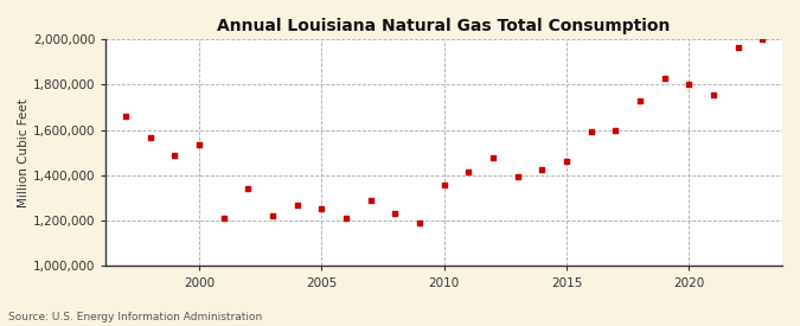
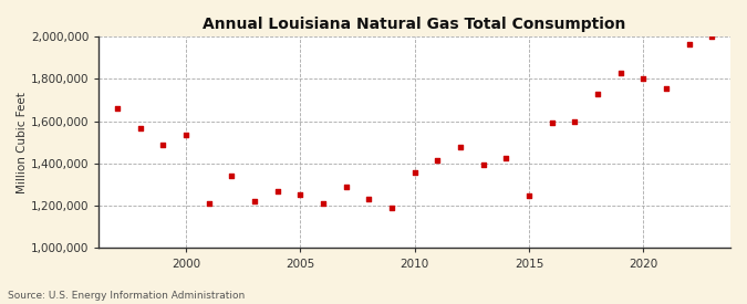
2015: 1,460,000 -> 1,250,000
